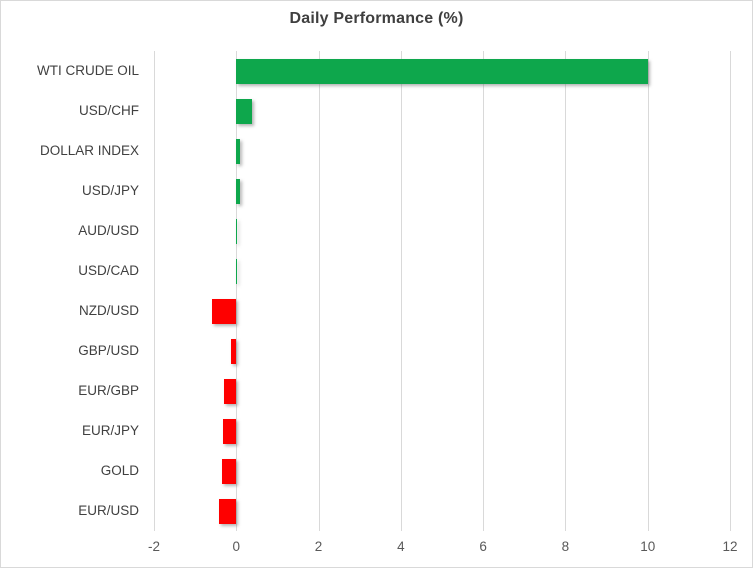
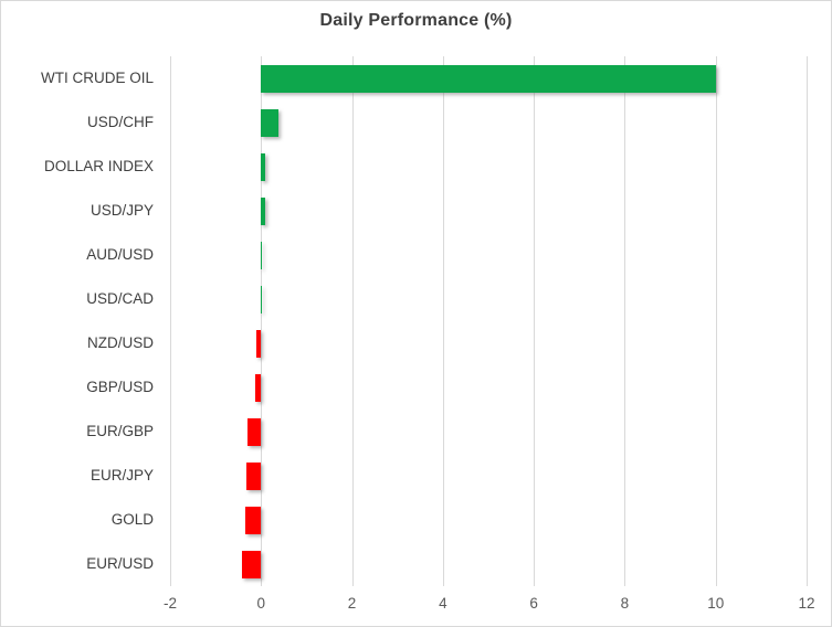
NZD/USD: -0.6 -> -0.1
